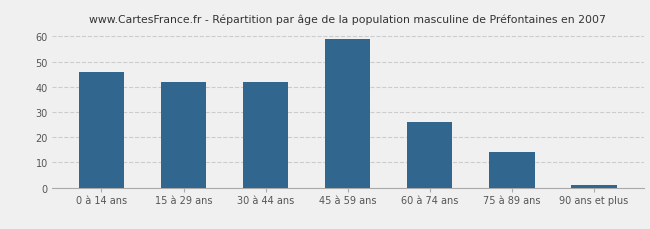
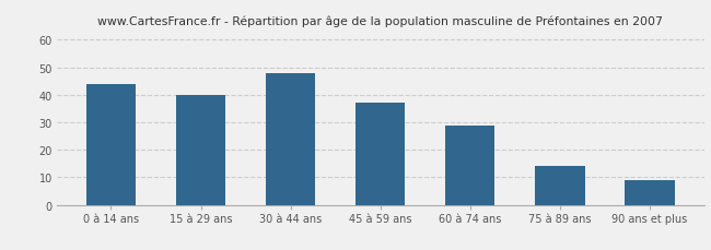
0 à 14 ans: 46 -> 44
15 à 29 ans: 42 -> 40
30 à 44 ans: 42 -> 48
45 à 59 ans: 59 -> 37
60 à 74 ans: 26 -> 29
90 ans et plus: 1 -> 9
